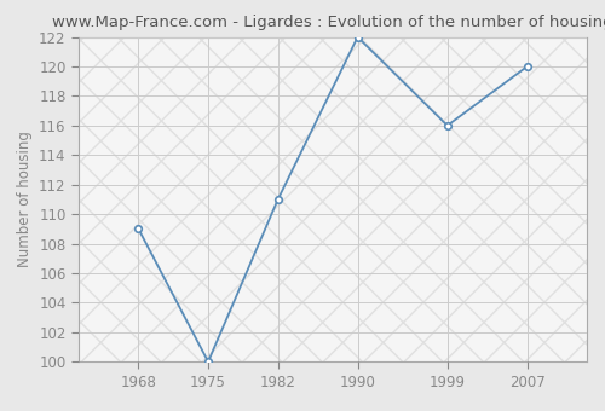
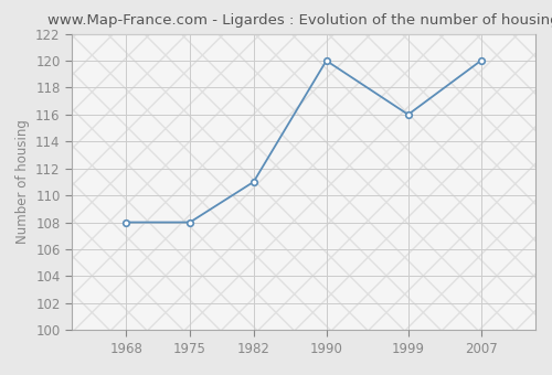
1968: 109 -> 108
1975: 100 -> 108
1990: 122 -> 120
